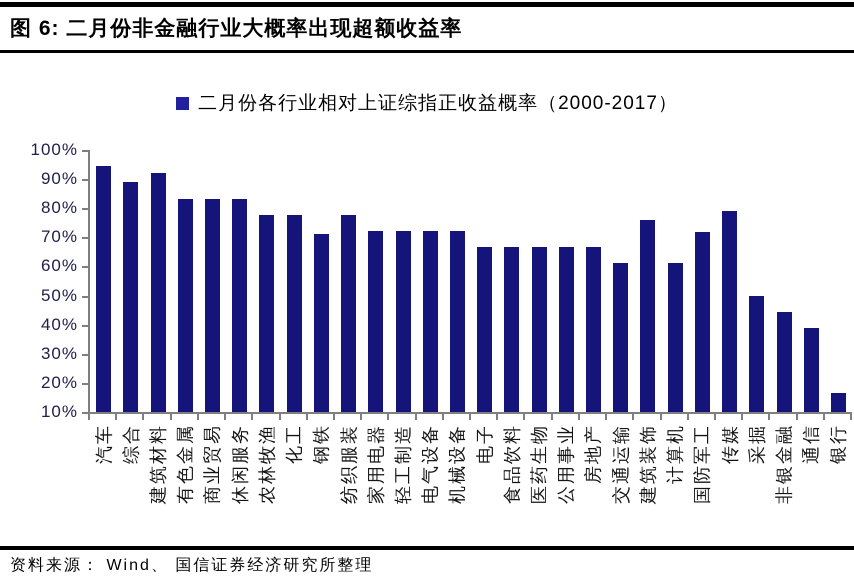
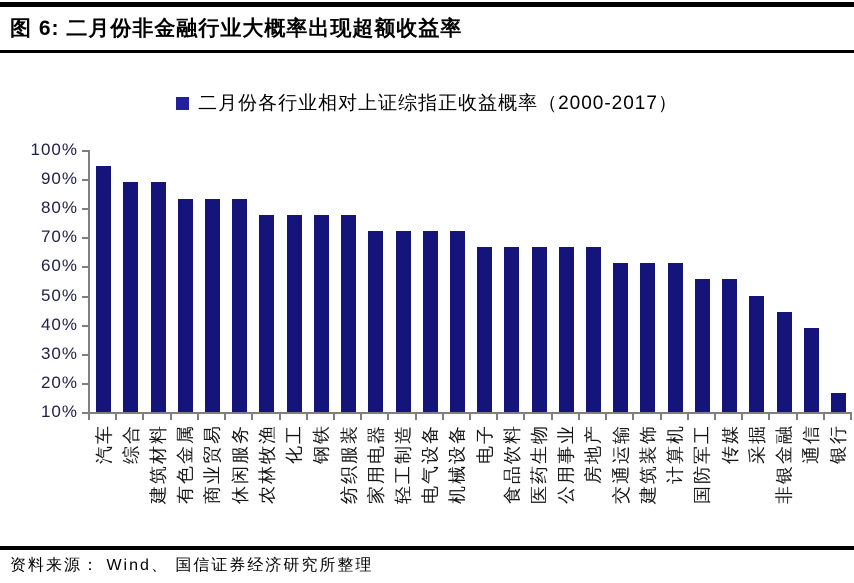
建筑材料: 92% -> 89%
钢铁: 71% -> 78%
建筑装饰: 76% -> 61%
国防军工: 72% -> 56%
传媒: 79% -> 56%
